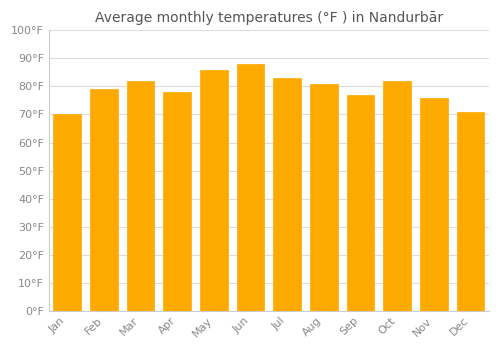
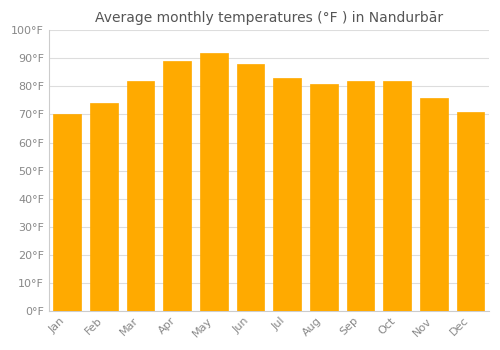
Feb: 79°F -> 74°F
Apr: 78°F -> 89°F
May: 86°F -> 92°F
Sep: 77°F -> 82°F
